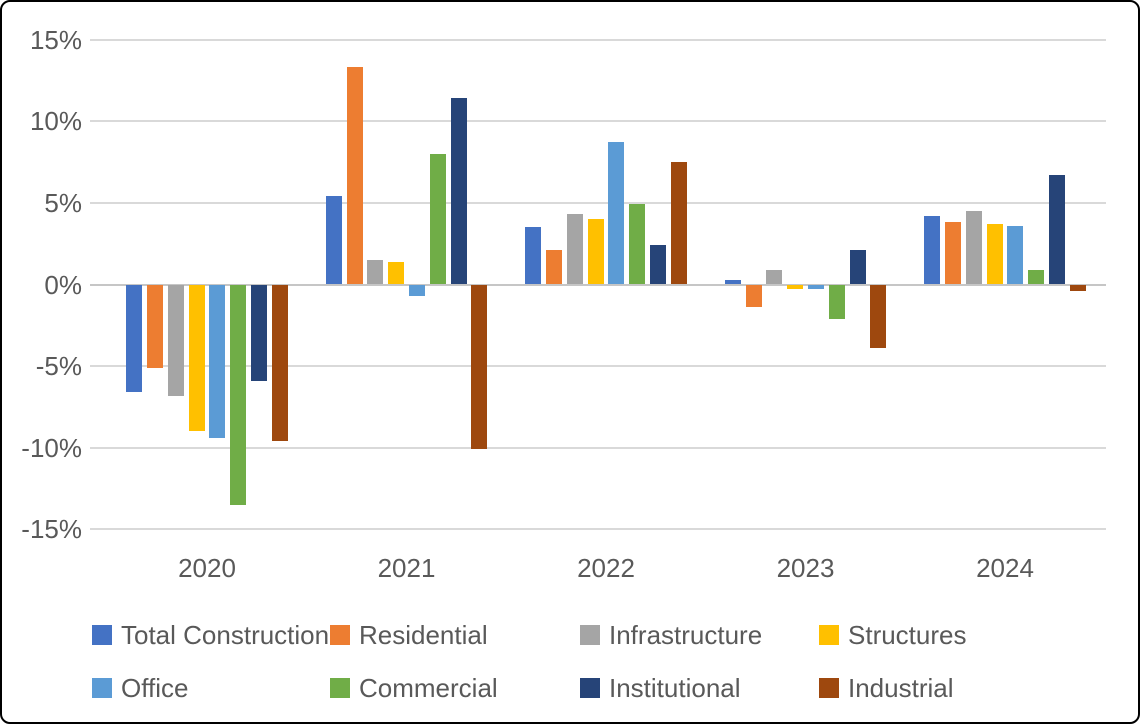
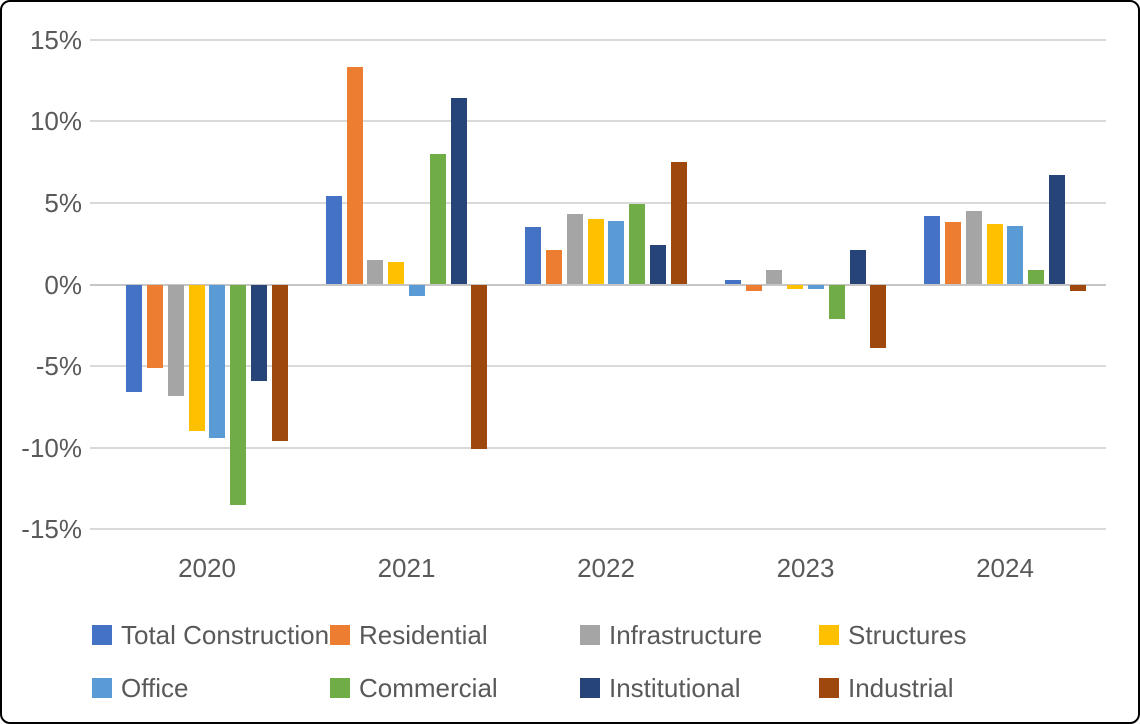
Office/2022: 8.7% -> 3.9%
Residential/2023: -1.4% -> -0.4%
